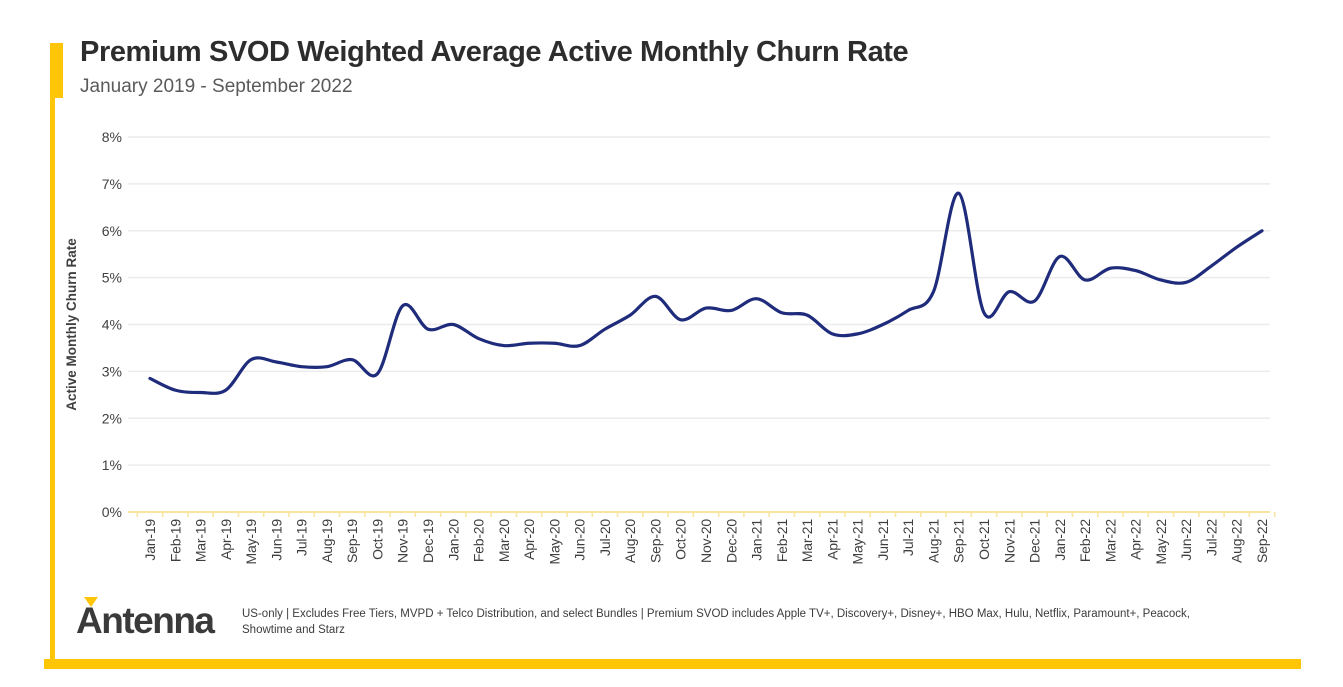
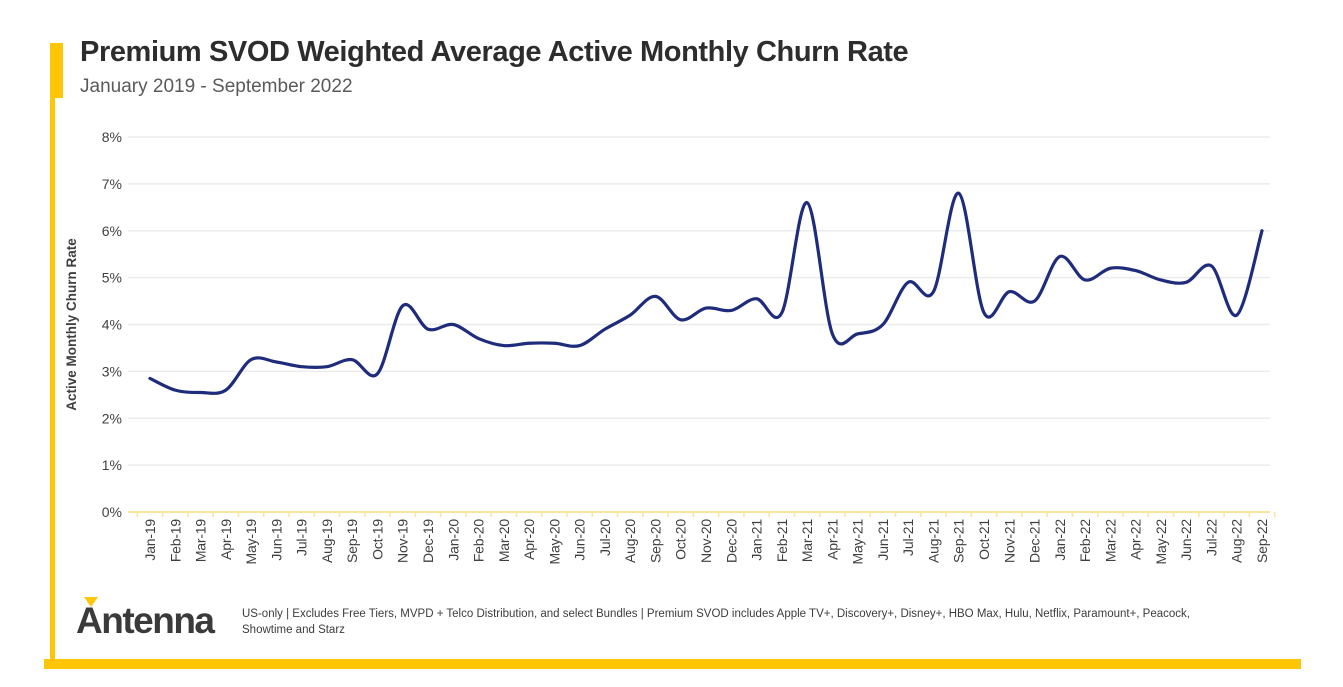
Mar-21: 4.2% -> 6.6%
Jul-21: 4.3% -> 4.9%
Aug-22: 5.7% -> 4.2%
